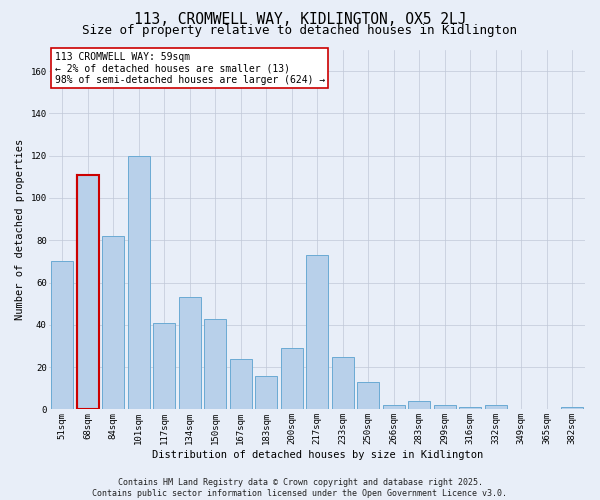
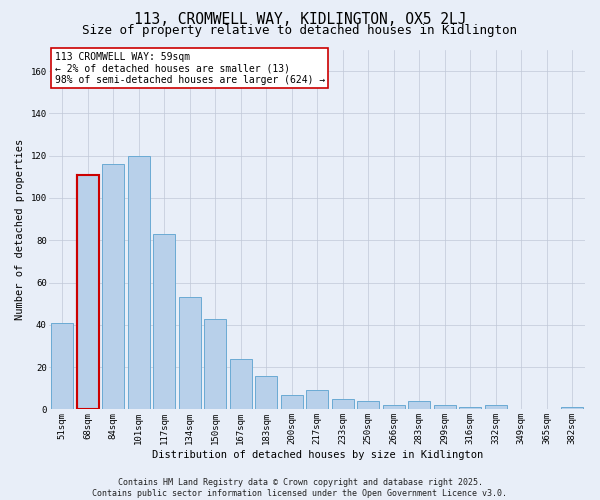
51sqm: 70 -> 41
84sqm: 82 -> 116
117sqm: 41 -> 83
200sqm: 29 -> 7
217sqm: 73 -> 9
233sqm: 25 -> 5
250sqm: 13 -> 4
